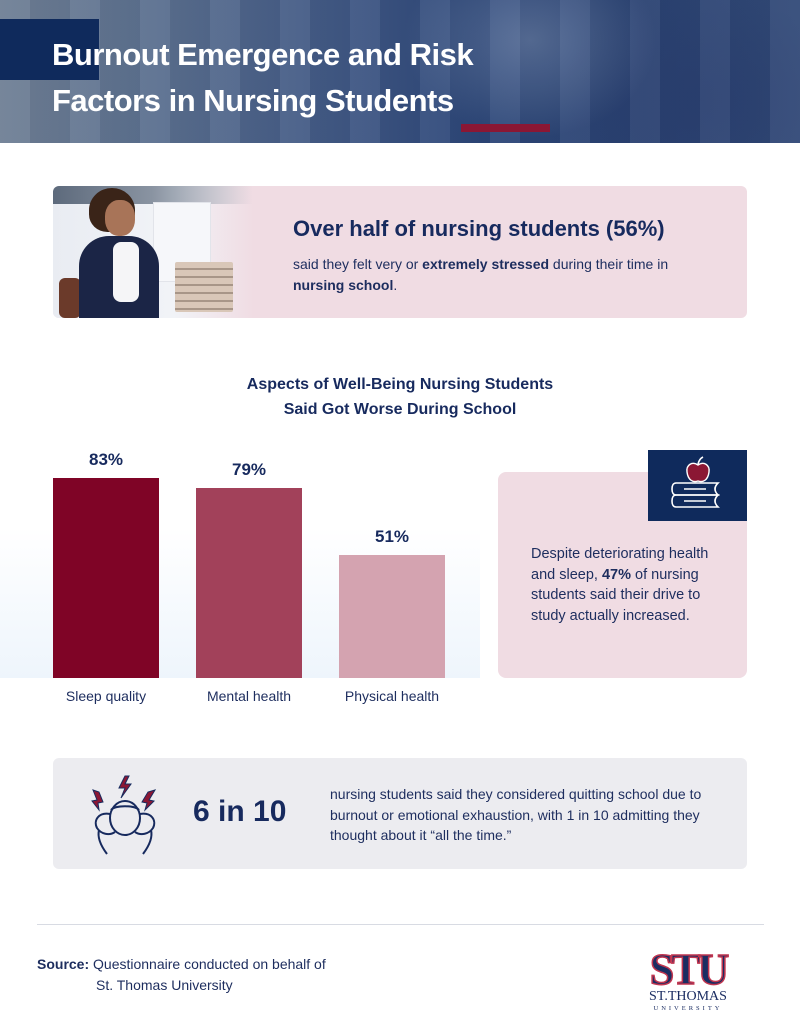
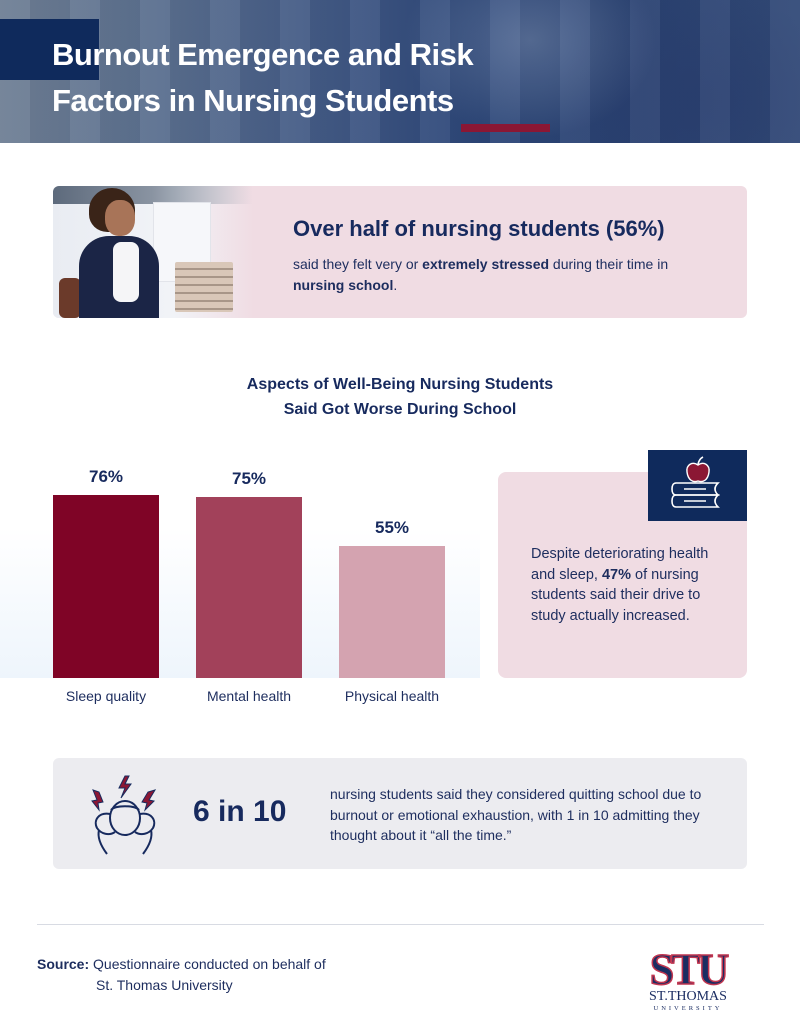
Sleep quality: 83% -> 76%
Mental health: 79% -> 75%
Physical health: 51% -> 55%
